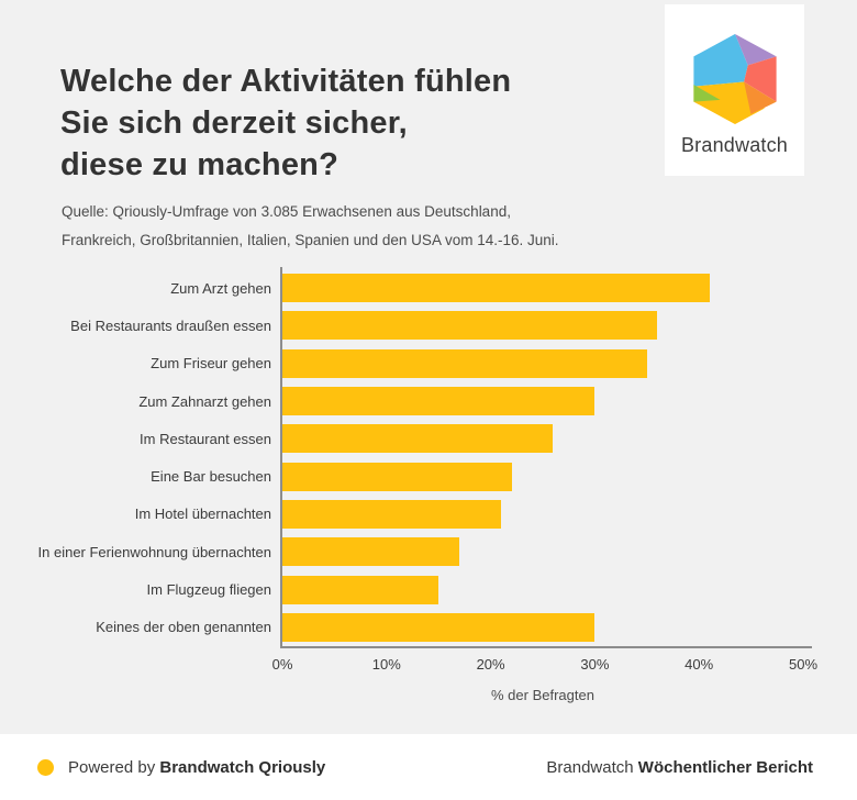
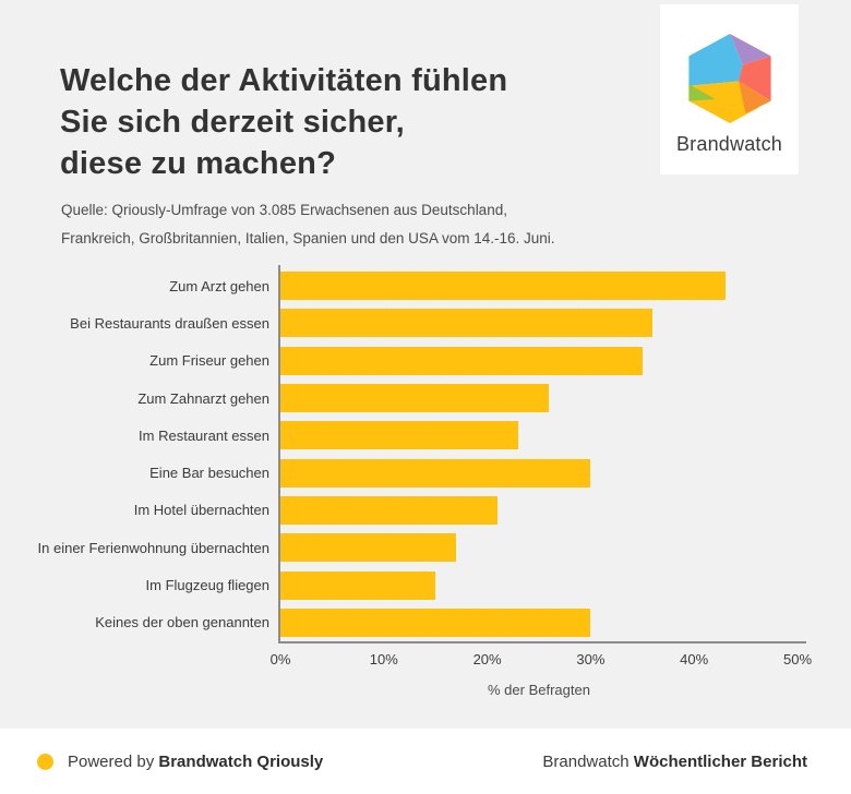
Zum Arzt gehen: 41% -> 43%
Zum Zahnarzt gehen: 30% -> 26%
Im Restaurant essen: 26% -> 23%
Eine Bar besuchen: 22% -> 30%
